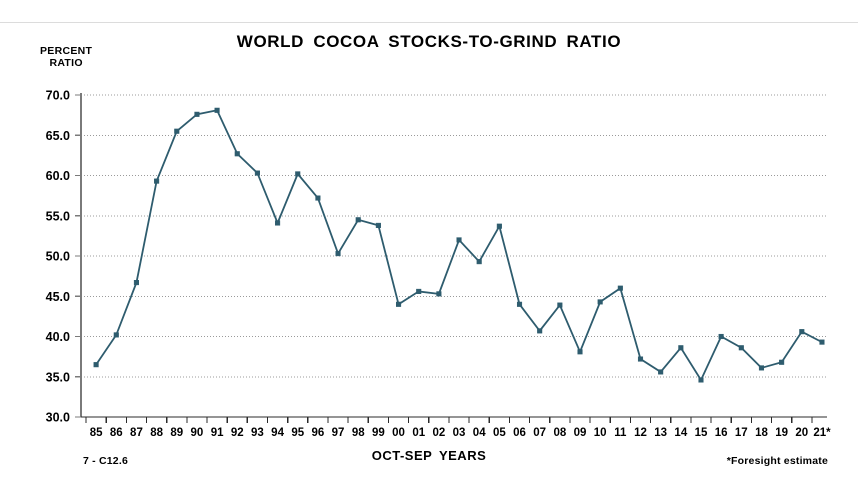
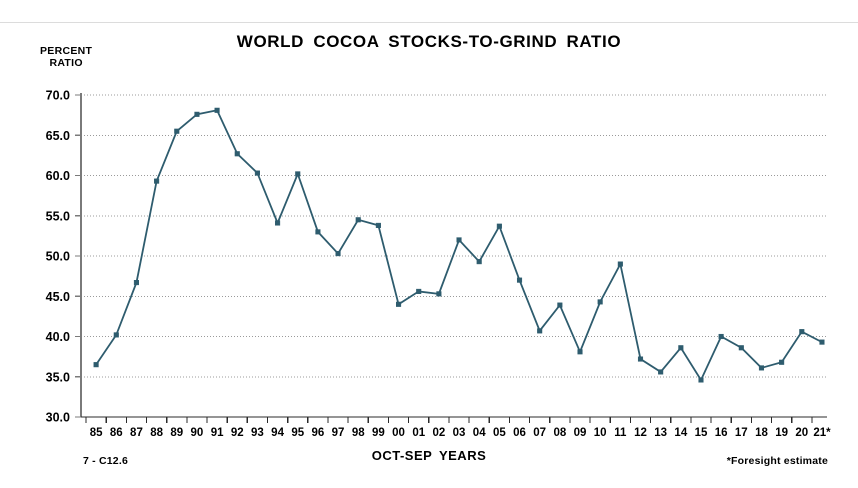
96: 57 -> 53
06: 44 -> 47
11: 46 -> 49
